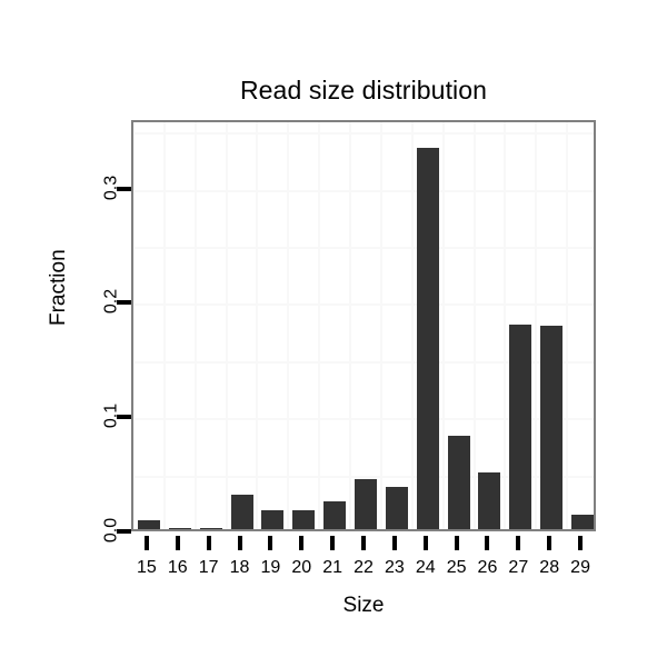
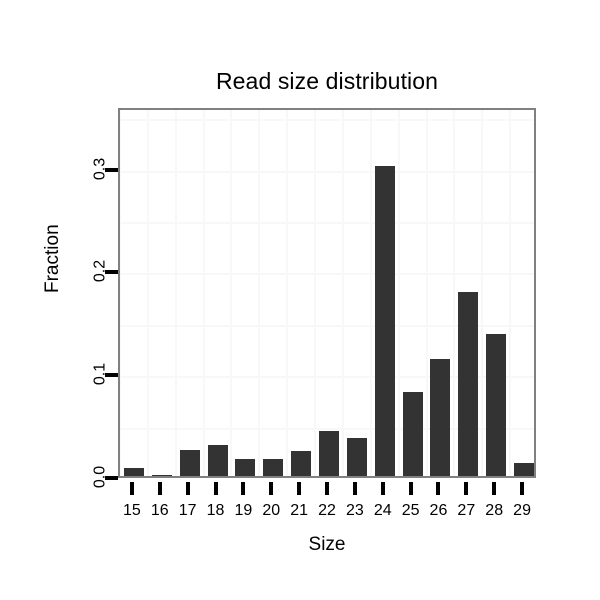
17: 0.001 -> 0.025
24: 0.334 -> 0.302
26: 0.050 -> 0.114
28: 0.178 -> 0.138
